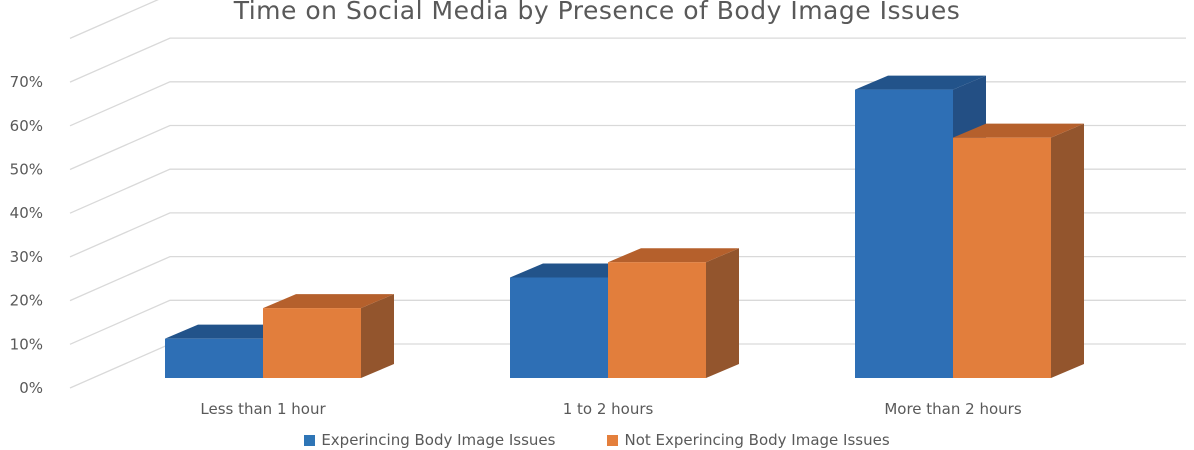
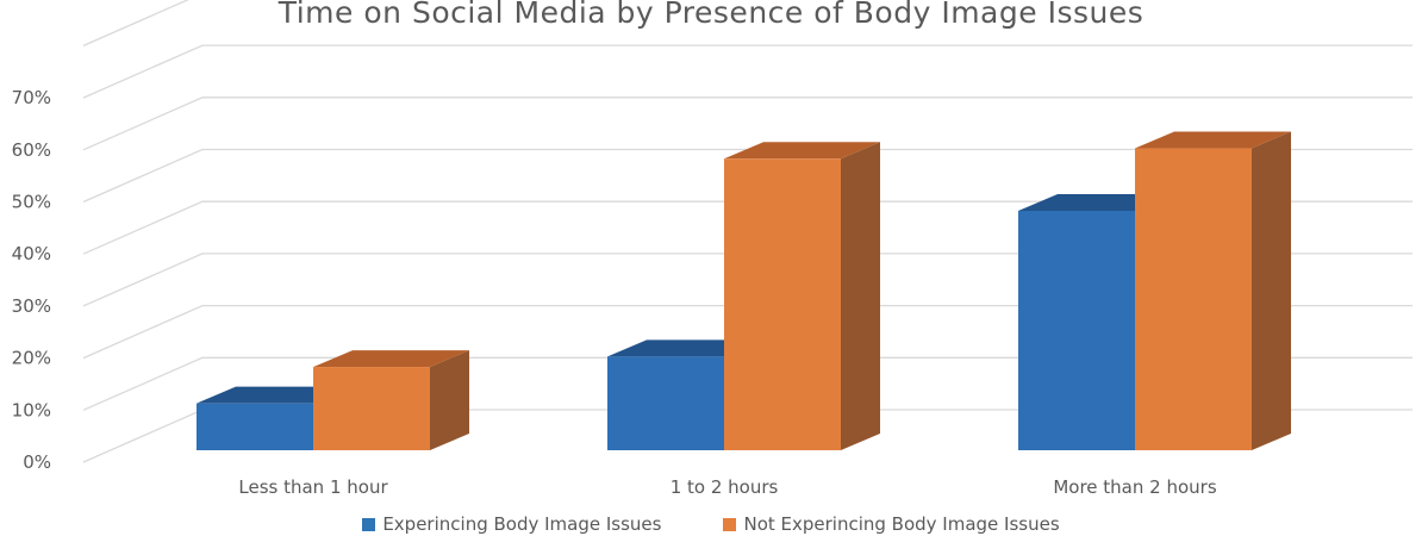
Experincing Body Image Issues/1 to 2 hours: 23% -> 18%
Not Experincing Body Image Issues/1 to 2 hours: 26% -> 56%
Experincing Body Image Issues/More than 2 hours: 66% -> 46%
Not Experincing Body Image Issues/More than 2 hours: 55% -> 58%
